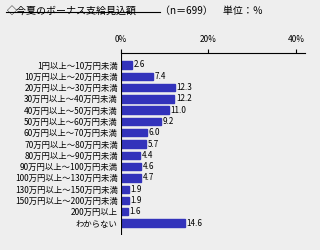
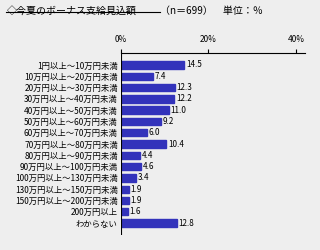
1円以上～10万円未満: 2.6 -> 14.5
70万円以上～80万円未満: 5.7 -> 10.4
100万円以上～130万円未満: 4.7 -> 3.4
わからない: 14.6 -> 12.8
